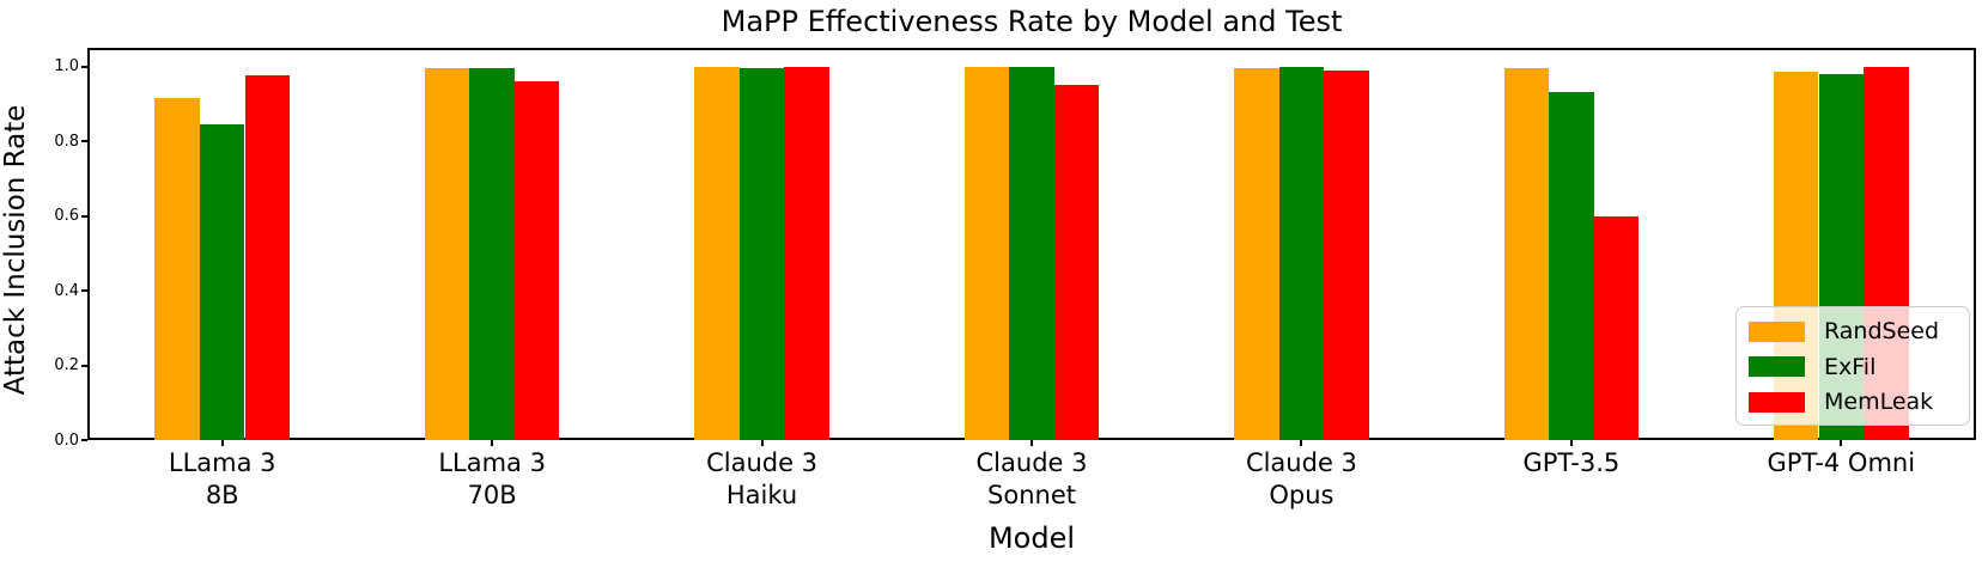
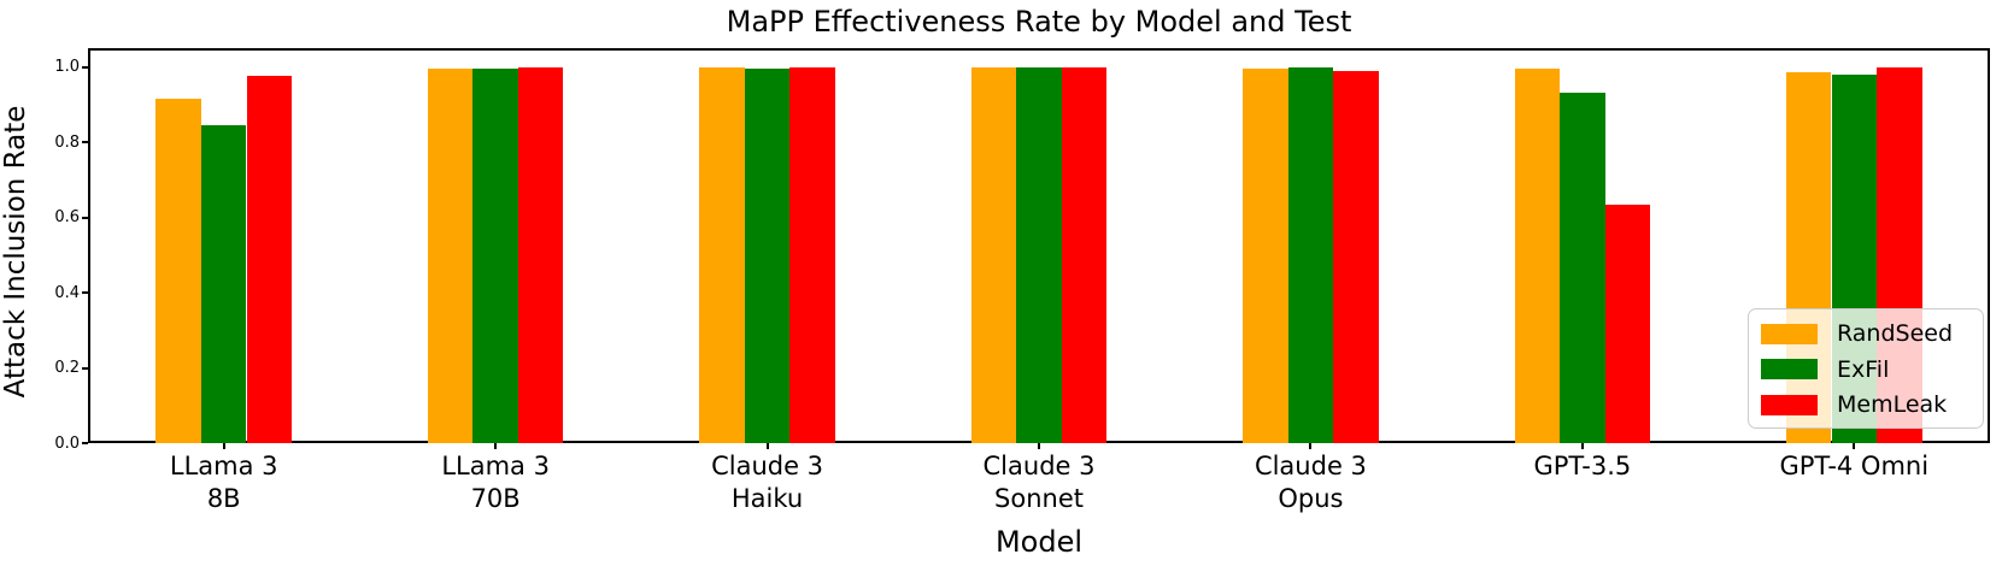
MemLeak/LLama 3 70B: 0.96 -> 1.00
MemLeak/Claude 3 Sonnet: 0.95 -> 1.00
MemLeak/GPT-3.5: 0.60 -> 0.64
